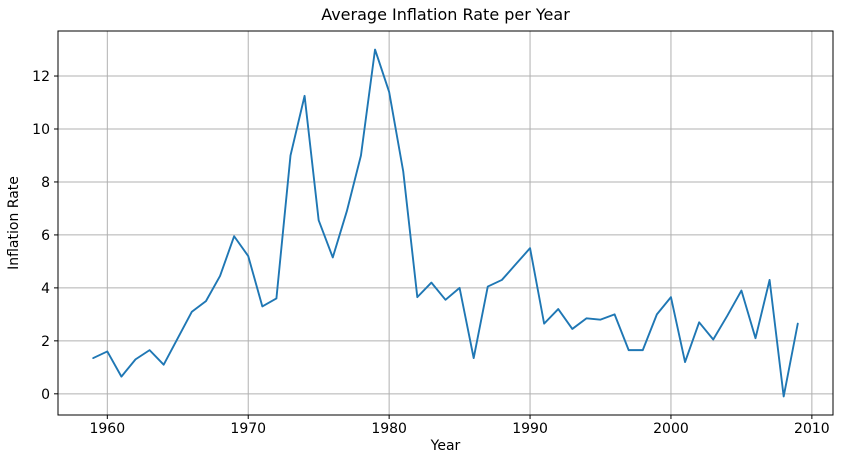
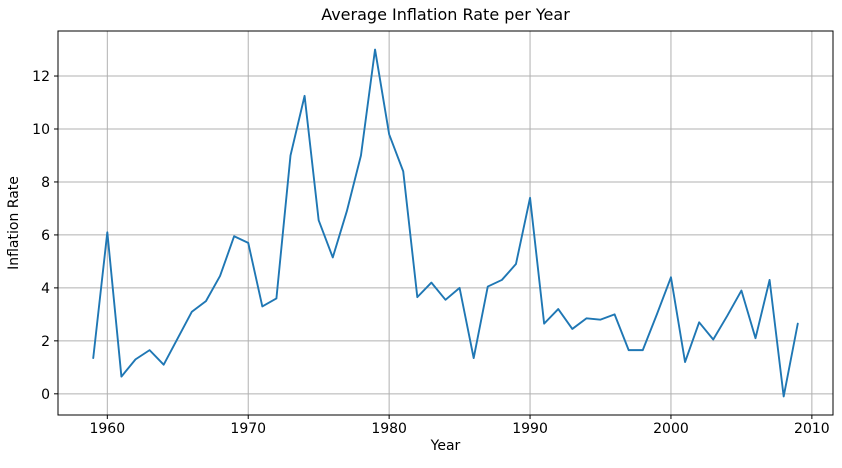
1960: 1.6 -> 6.1
1970: 5.2 -> 5.7
1980: 11.4 -> 9.8
1990: 5.5 -> 7.4
2000: 3.6 -> 4.4
